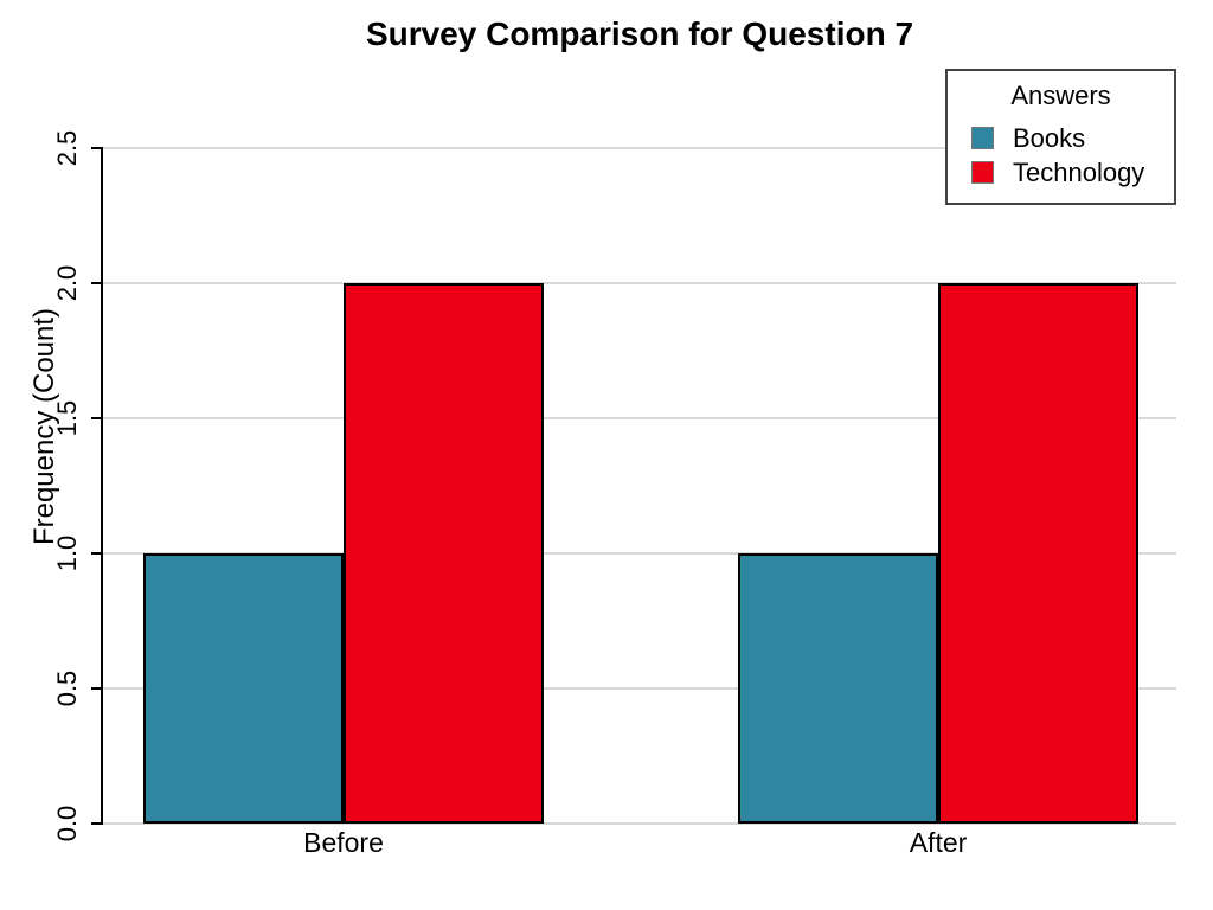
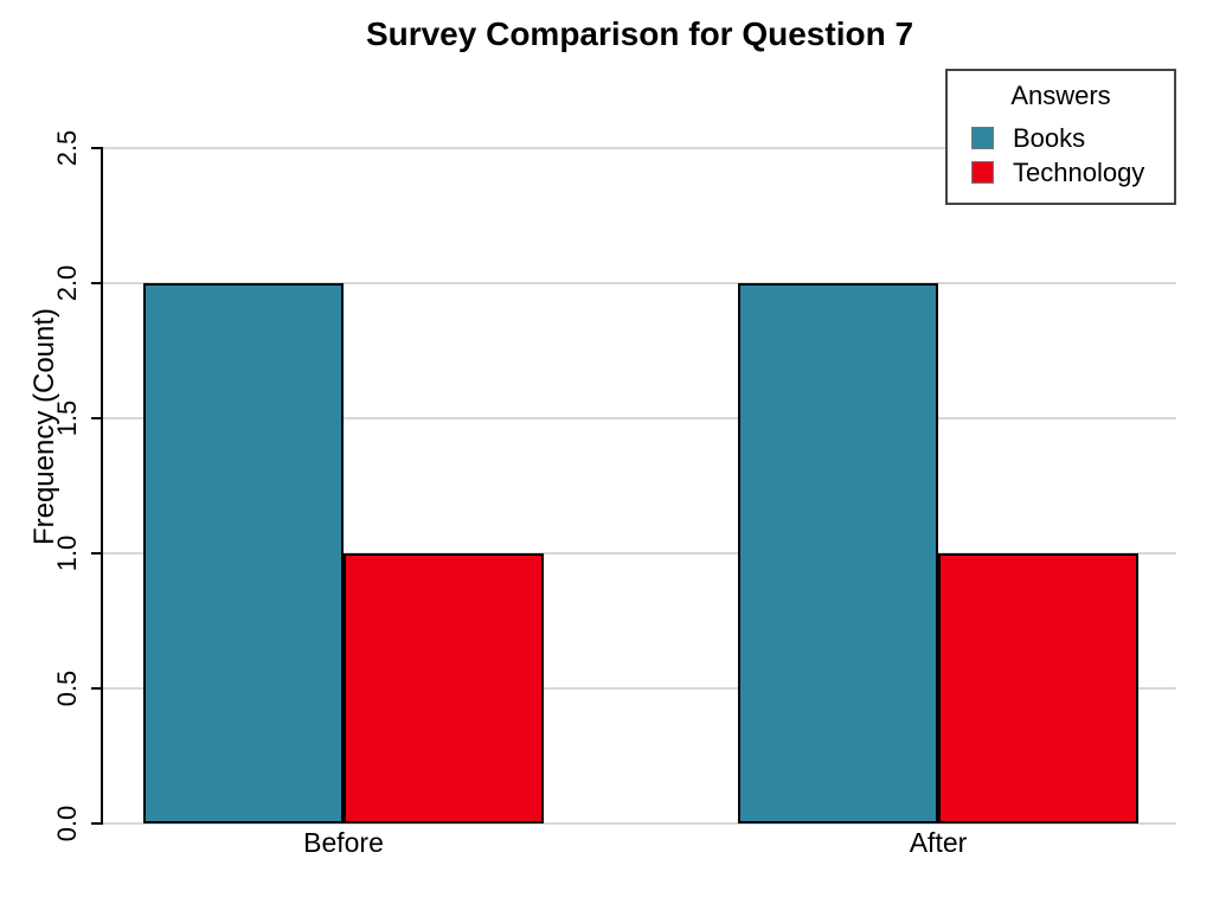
Books/Before: 1 -> 2
Technology/Before: 2 -> 1
Books/After: 1 -> 2
Technology/After: 2 -> 1
